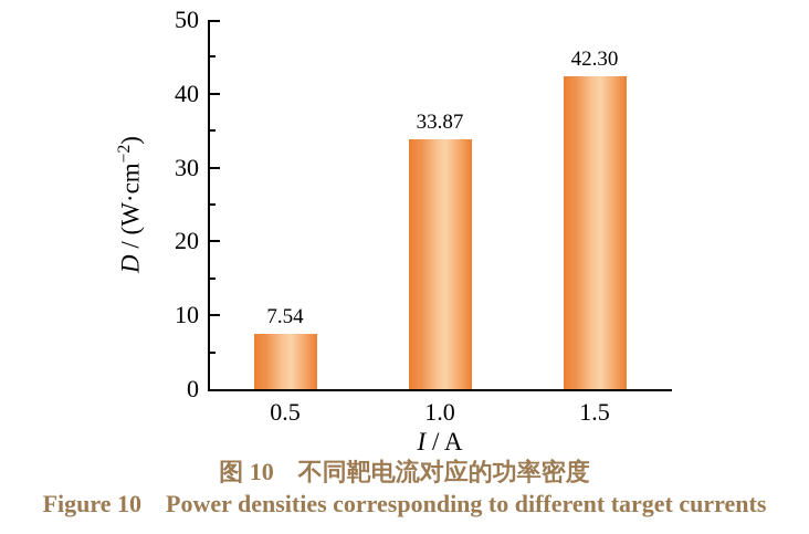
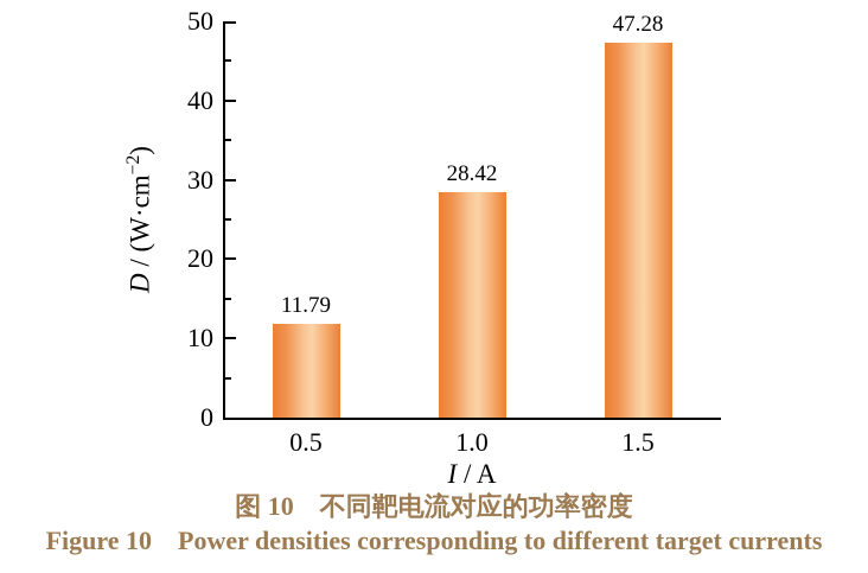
0.5: 7.54 -> 11.79
1.0: 33.87 -> 28.42
1.5: 42.30 -> 47.28
